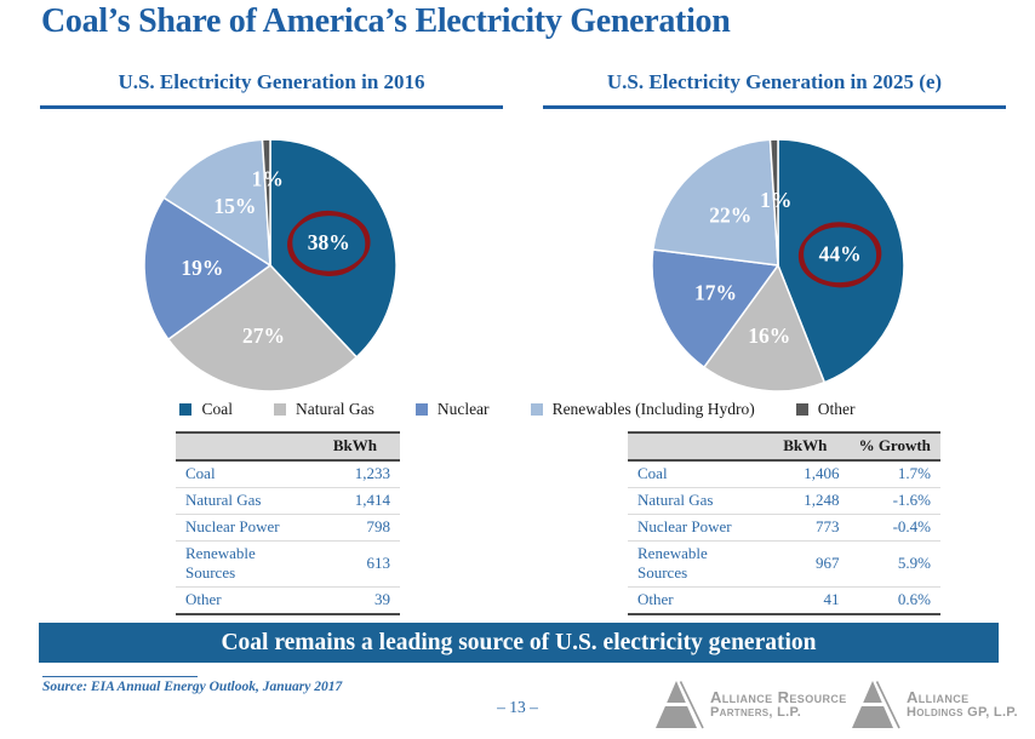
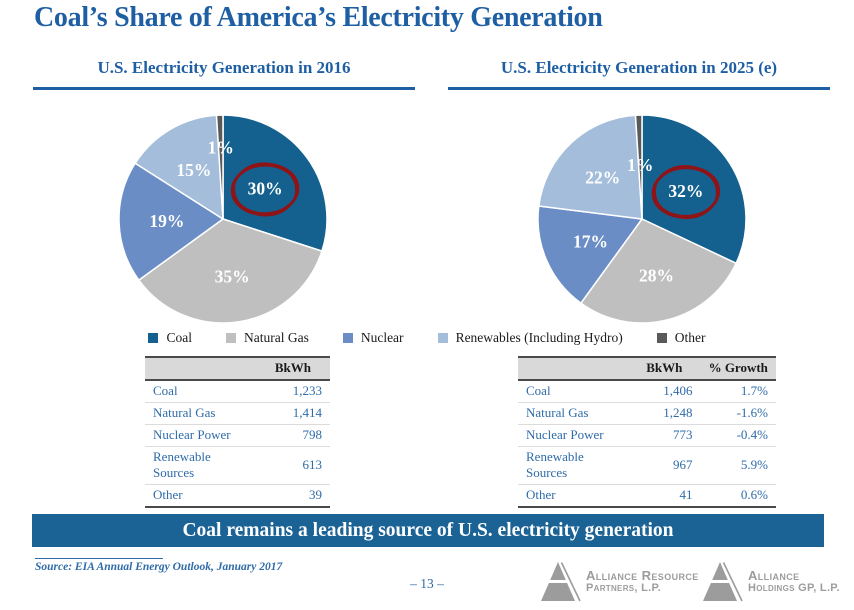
U.S. Electricity Generation in 2016/Coal: 38% -> 30%
U.S. Electricity Generation in 2016/Natural Gas: 27% -> 35%
U.S. Electricity Generation in 2025 (e)/Coal: 44% -> 32%
U.S. Electricity Generation in 2025 (e)/Natural Gas: 16% -> 28%
